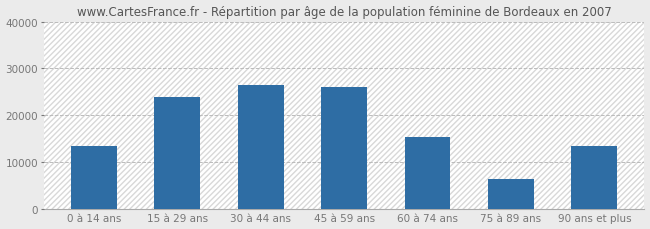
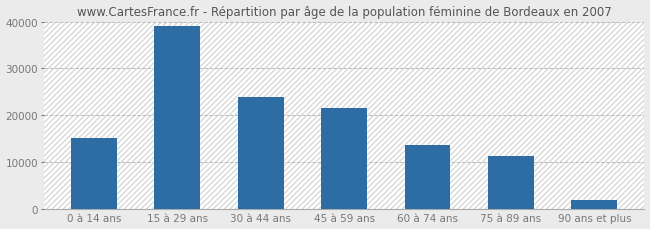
0 à 14 ans: 13500 -> 15200
15 à 29 ans: 24000 -> 39000
30 à 44 ans: 26500 -> 24000
45 à 59 ans: 26000 -> 21500
60 à 74 ans: 15500 -> 13700
75 à 89 ans: 6500 -> 11400
90 ans et plus: 13500 -> 2000
